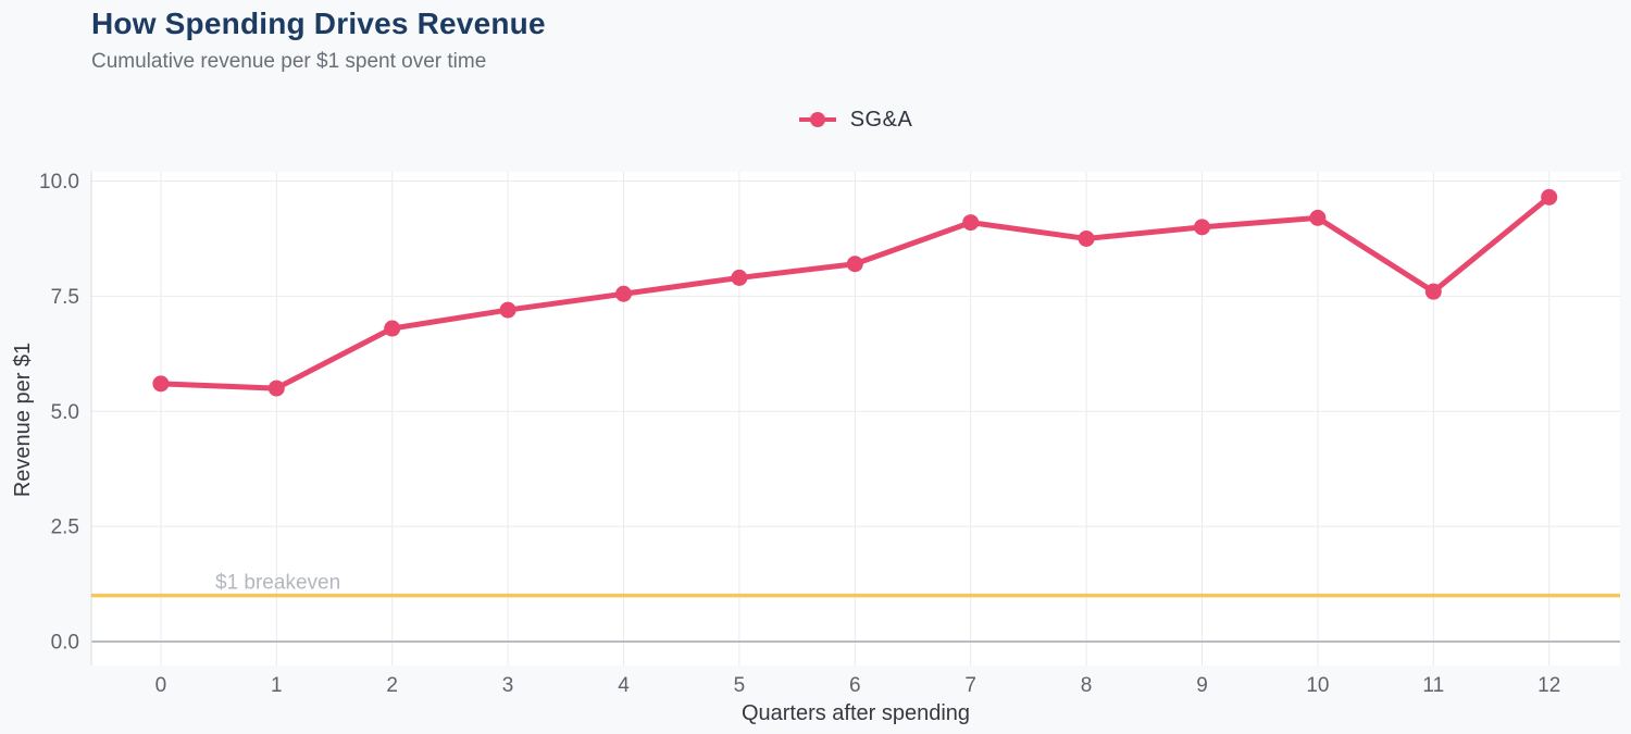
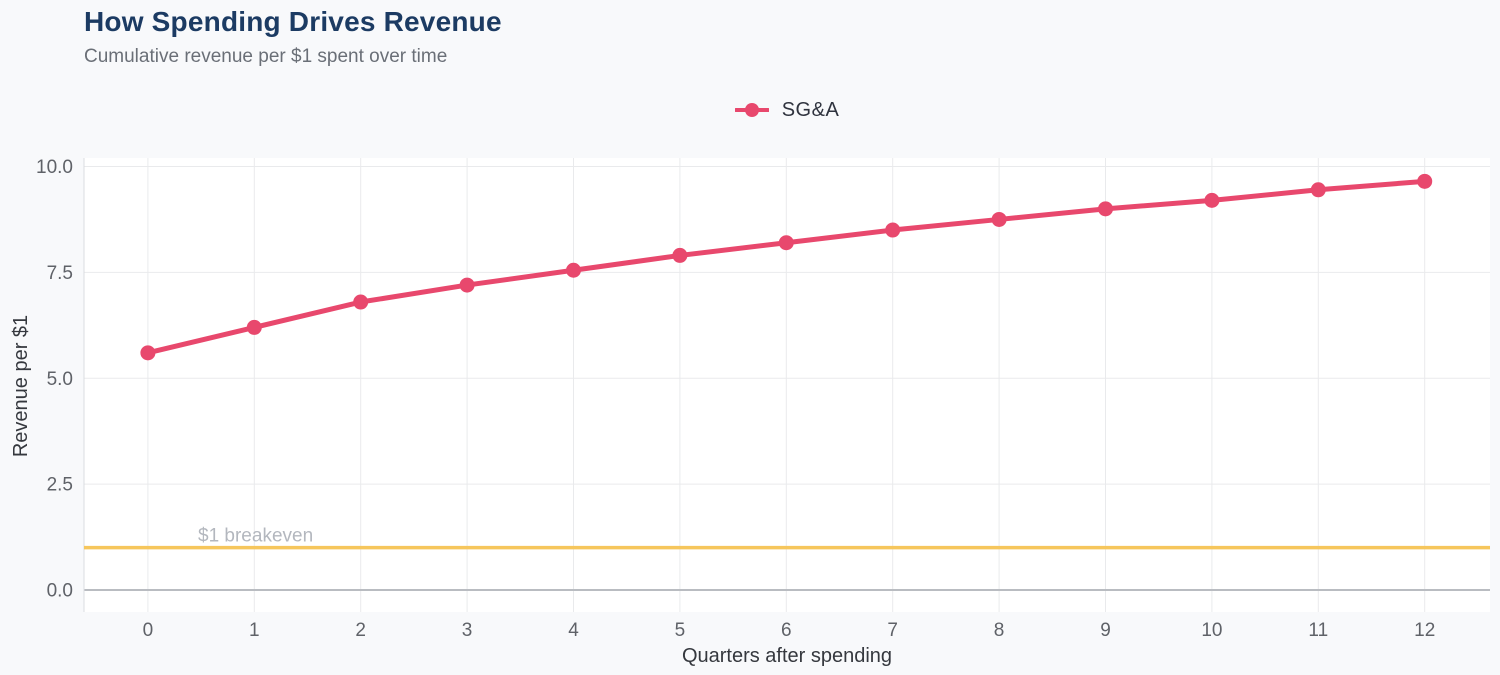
1: 5.5 -> 6.2
7: 9.1 -> 8.5
11: 7.6 -> 9.4
